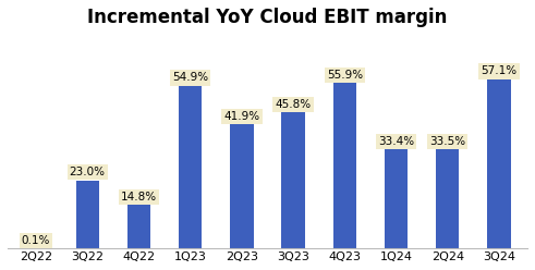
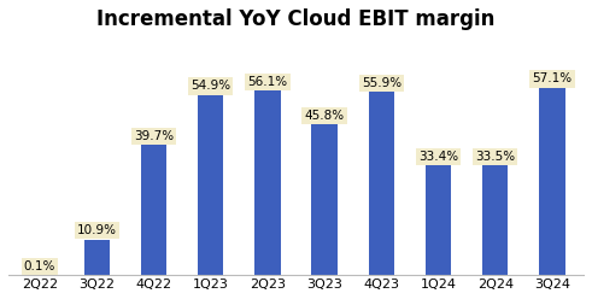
3Q22: 23.0% -> 10.9%
4Q22: 14.8% -> 39.7%
2Q23: 41.9% -> 56.1%
